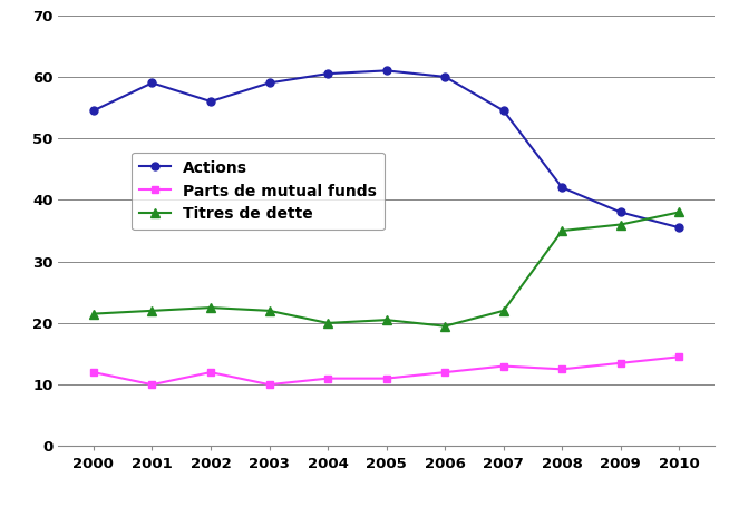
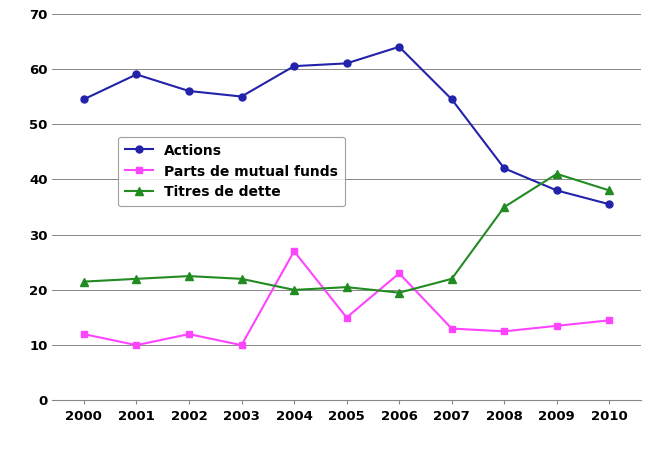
Actions/2003: 59.0 -> 55.0
Parts de mutual funds/2004: 11.0 -> 27.0
Parts de mutual funds/2005: 11.0 -> 15.0
Actions/2006: 60.0 -> 64.0
Parts de mutual funds/2006: 12.0 -> 23.0
Titres de dette/2009: 36.0 -> 41.0
